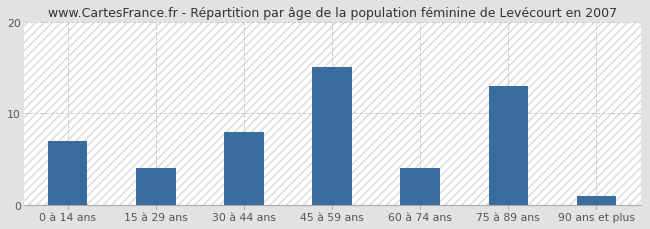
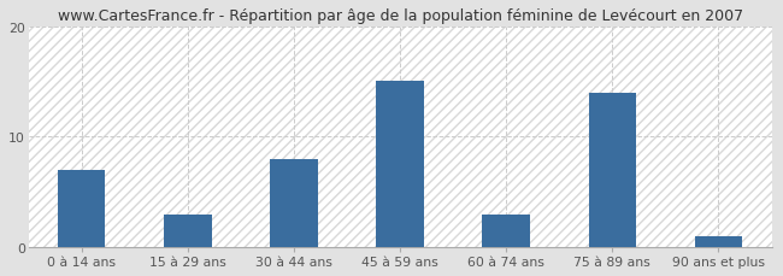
15 à 29 ans: 4 -> 3
60 à 74 ans: 4 -> 3
75 à 89 ans: 13 -> 14
